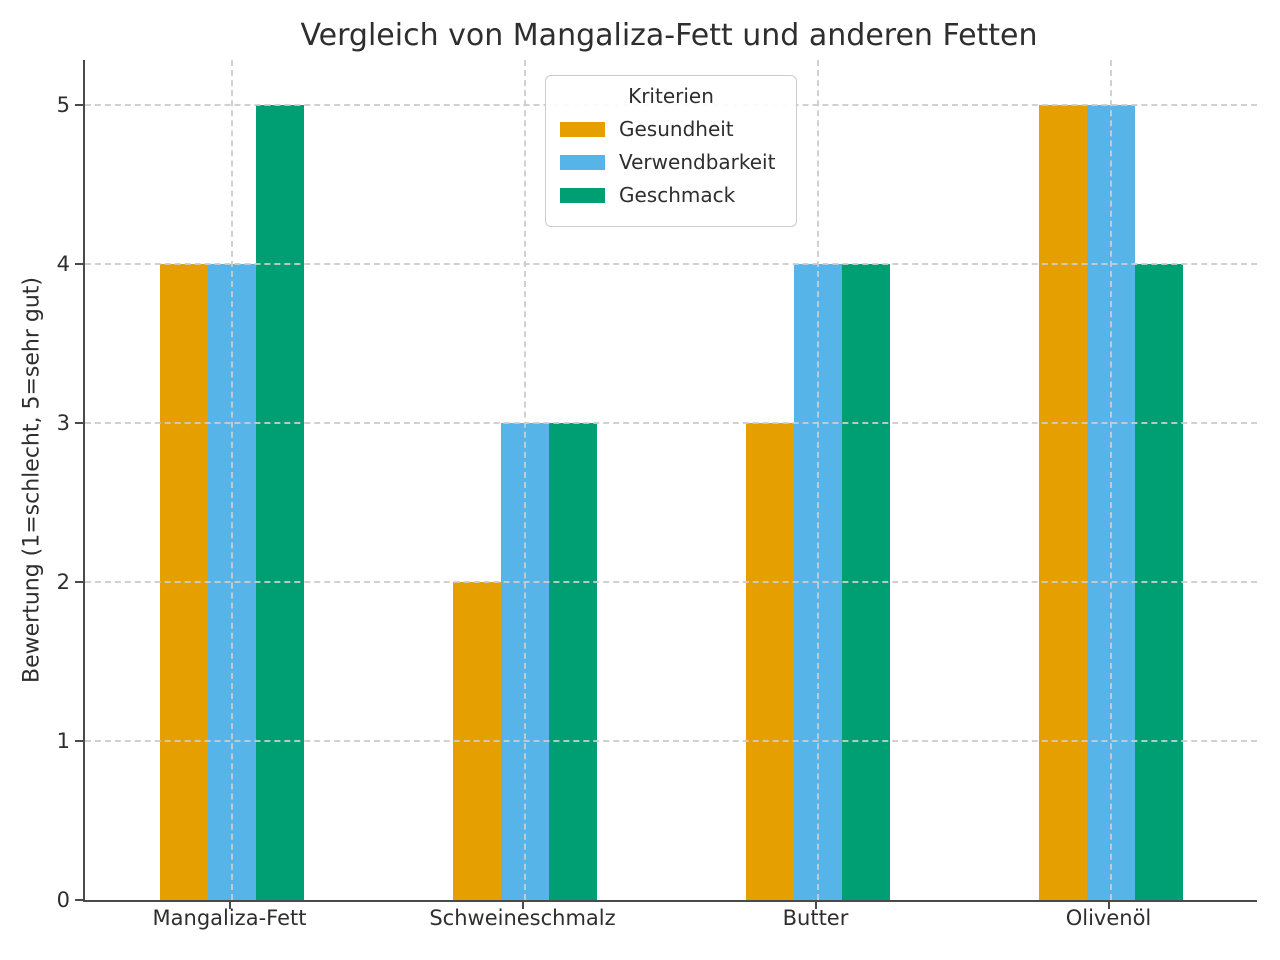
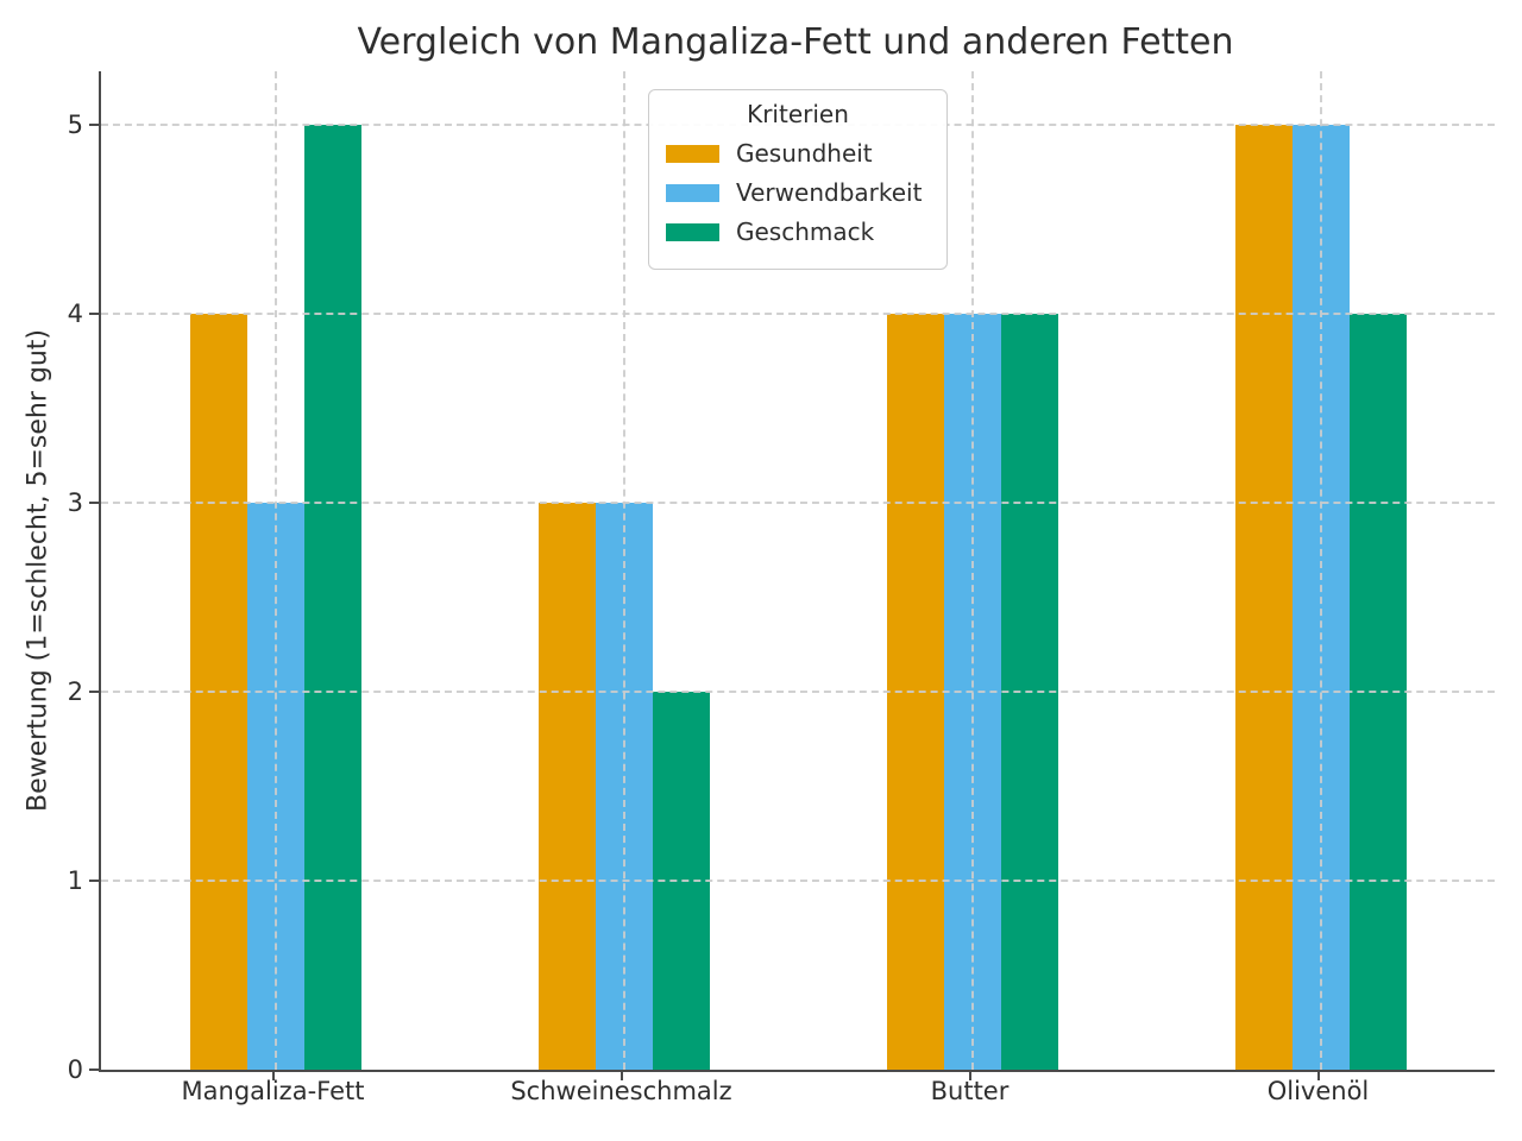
Verwendbarkeit/Mangaliza-Fett: 4 -> 3
Gesundheit/Schweineschmalz: 2 -> 3
Geschmack/Schweineschmalz: 3 -> 2
Gesundheit/Butter: 3 -> 4
